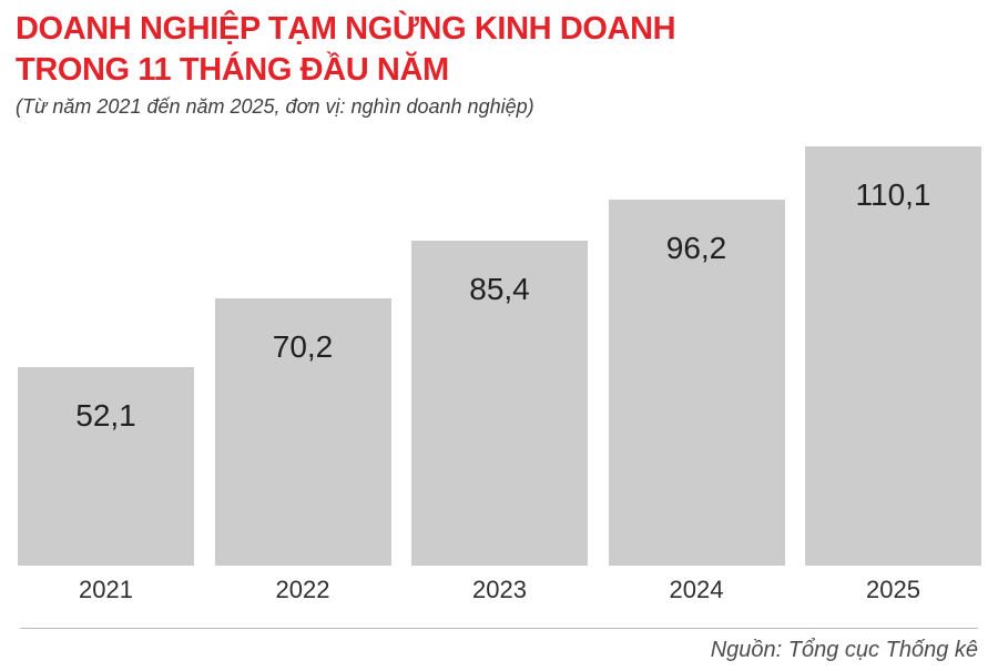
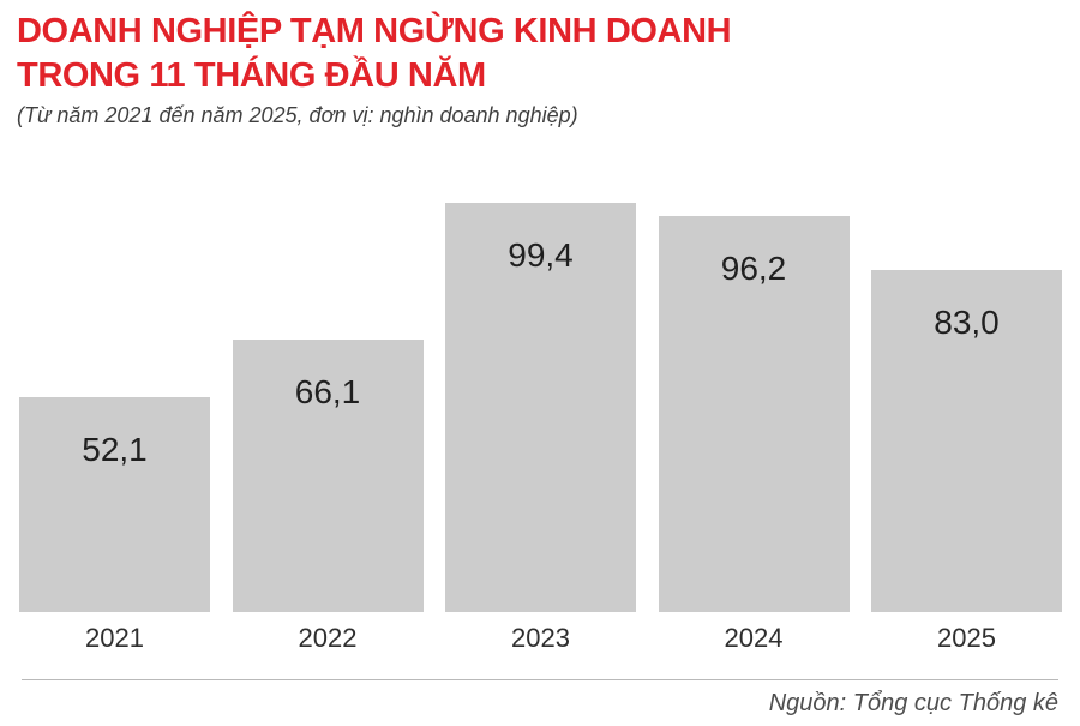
2022: 70,2 -> 66,1
2023: 85,4 -> 99,4
2025: 110,1 -> 83,0
